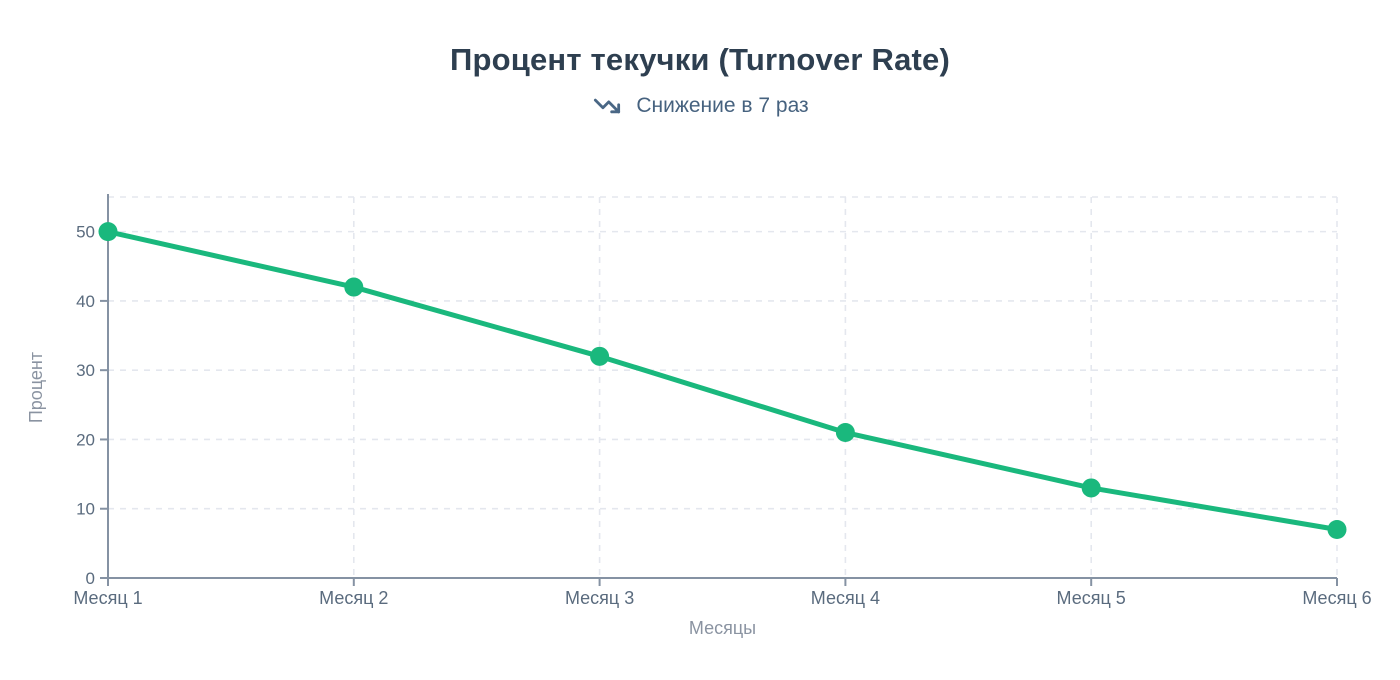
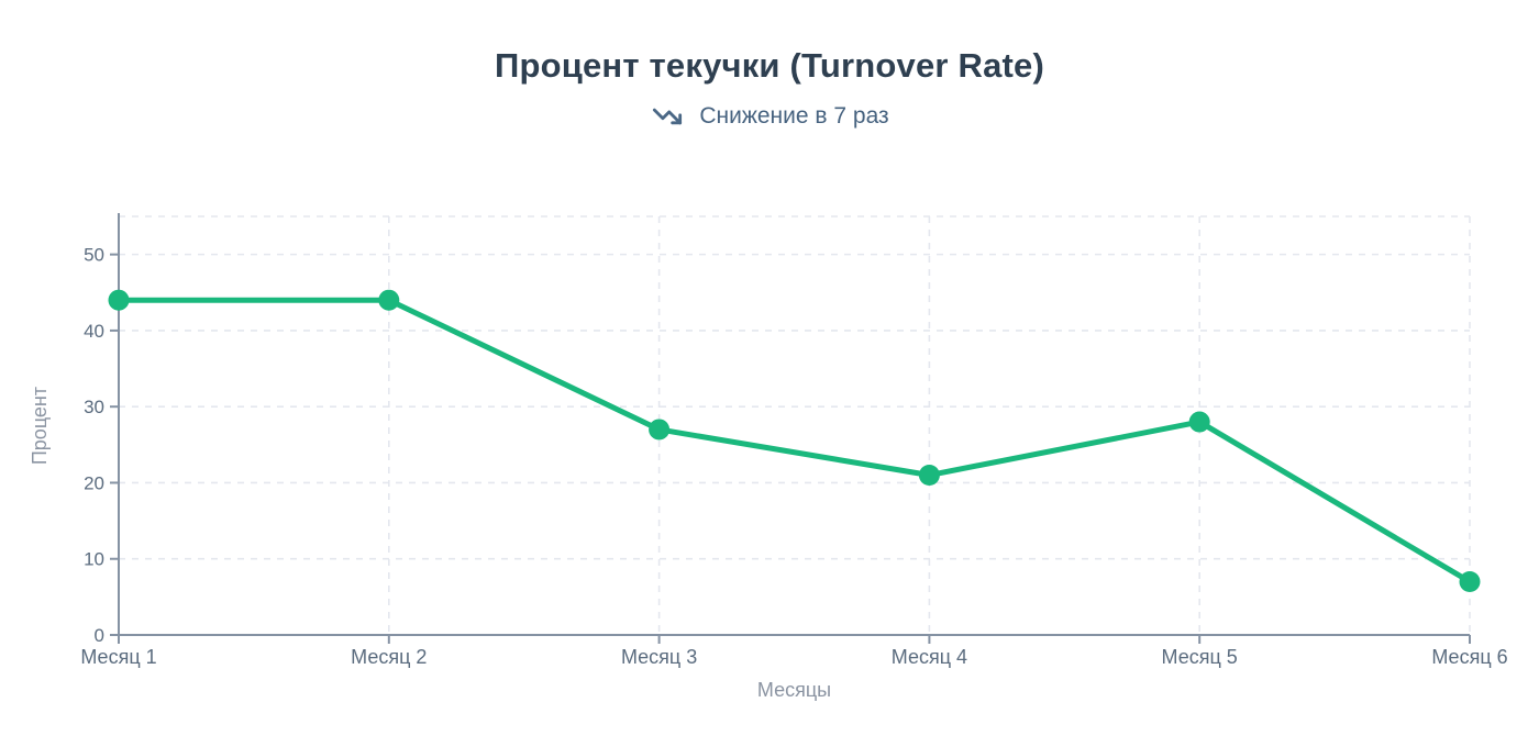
Месяц 1: 50 -> 44
Месяц 2: 42 -> 44
Месяц 3: 32 -> 27
Месяц 5: 13 -> 28
